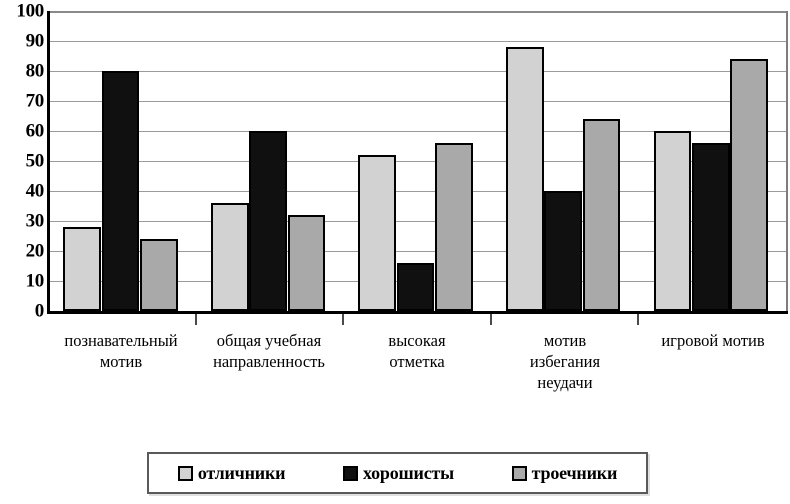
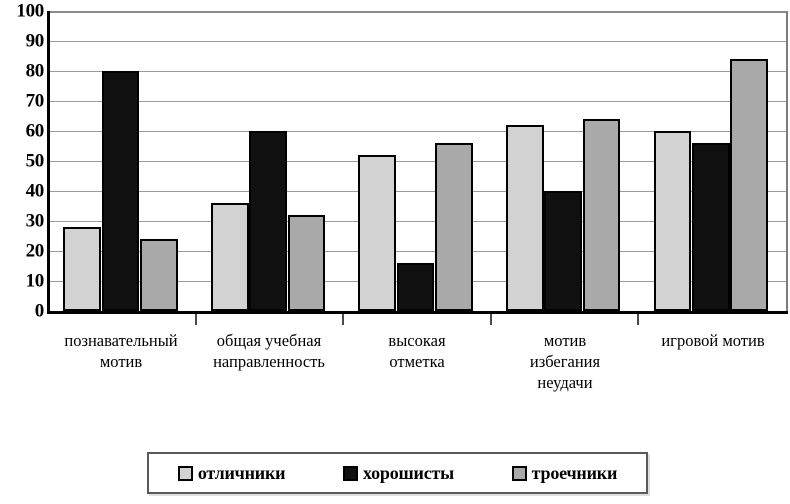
отличники/мотив избегания неудачи: 88 -> 62
